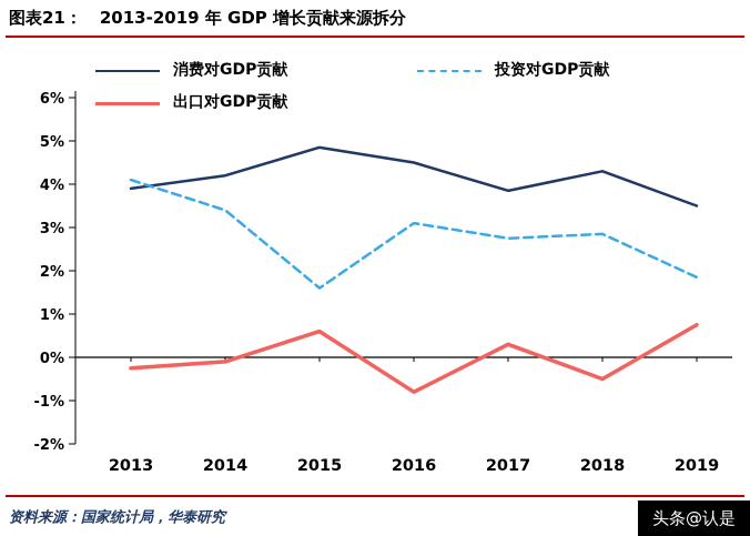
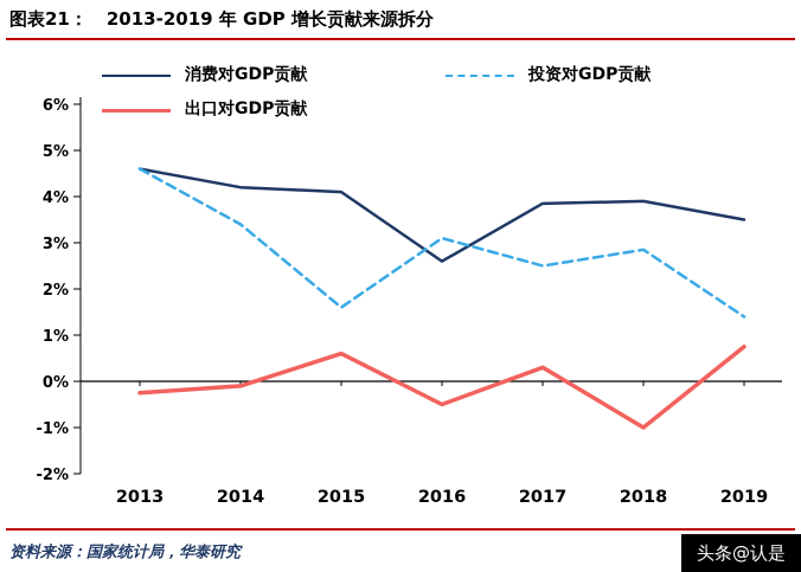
消费对GDP贡献/2013: 3.9% -> 4.6%
投资对GDP贡献/2013: 4.1% -> 4.6%
消费对GDP贡献/2015: 4.8% -> 4.1%
消费对GDP贡献/2016: 4.5% -> 2.6%
出口对GDP贡献/2016: -0.8% -> -0.5%
投资对GDP贡献/2017: 2.8% -> 2.5%
消费对GDP贡献/2018: 4.3% -> 3.9%
出口对GDP贡献/2018: -0.5% -> -1.0%
投资对GDP贡献/2019: 1.9% -> 1.4%
